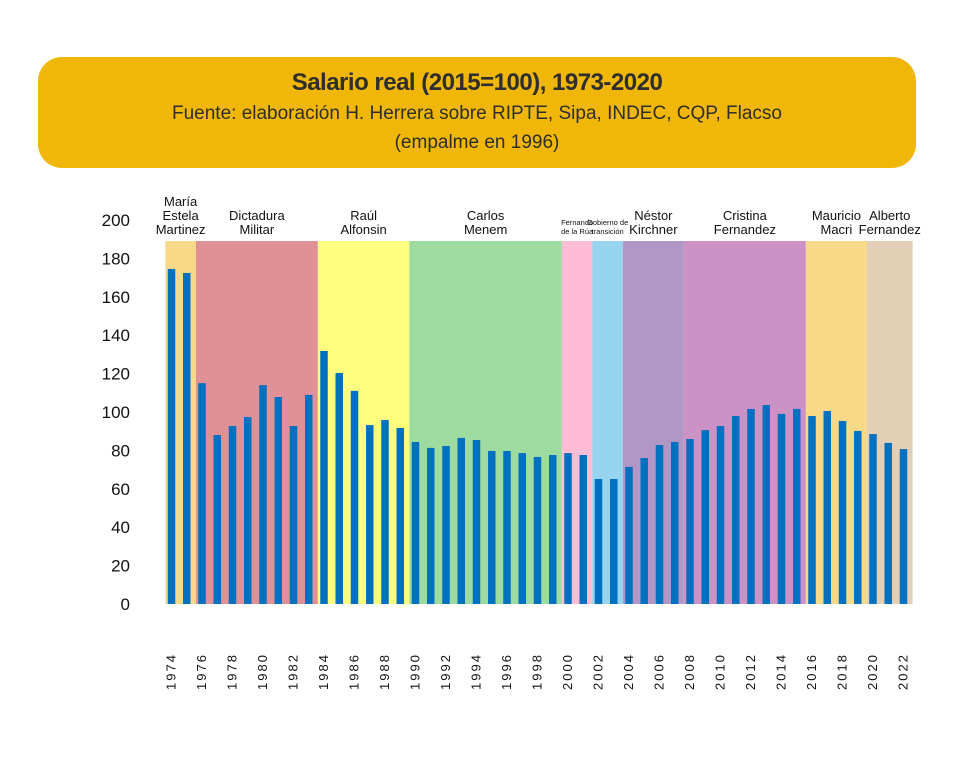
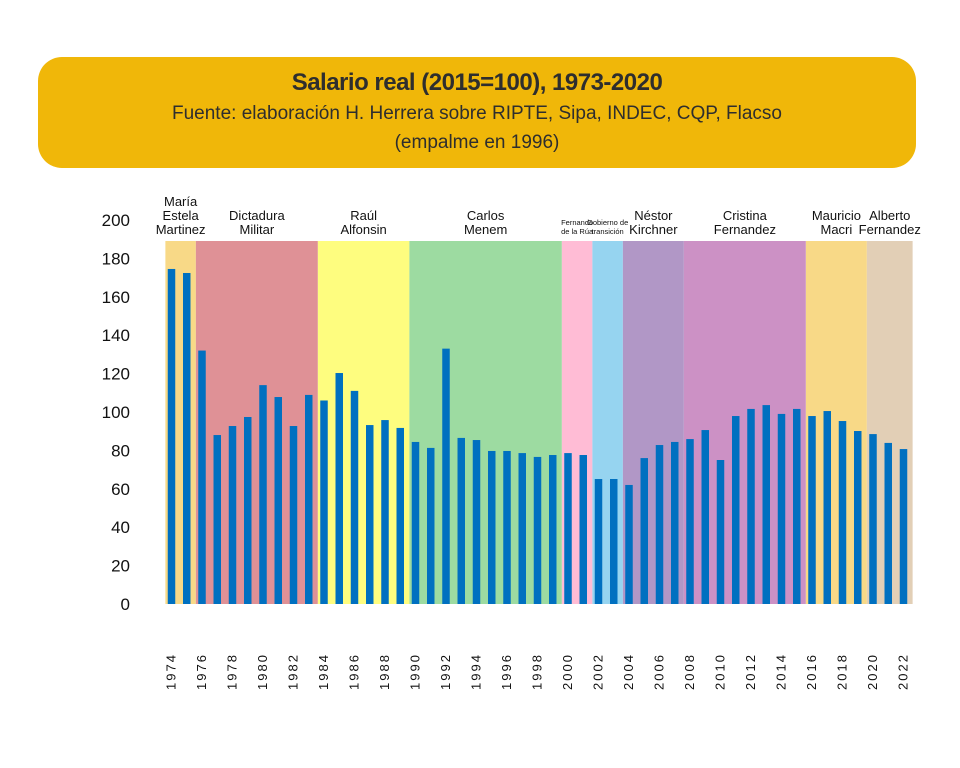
1976: 115 -> 132
1984: 132 -> 106
1992: 82 -> 133
2004: 71 -> 62
2010: 93 -> 75
